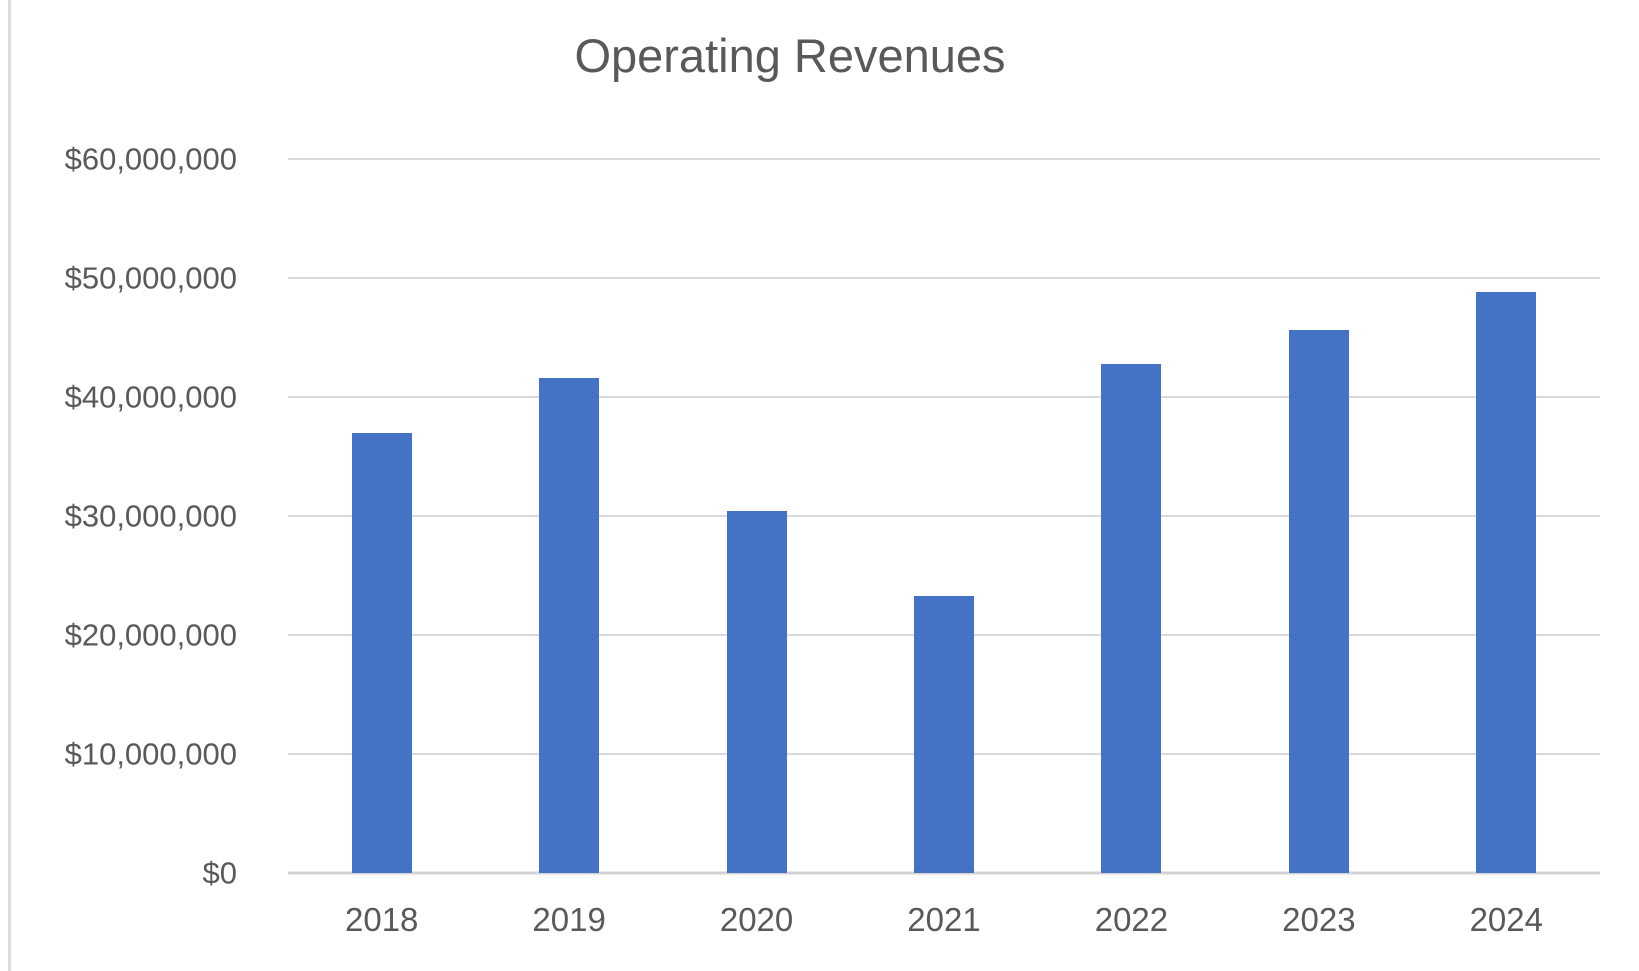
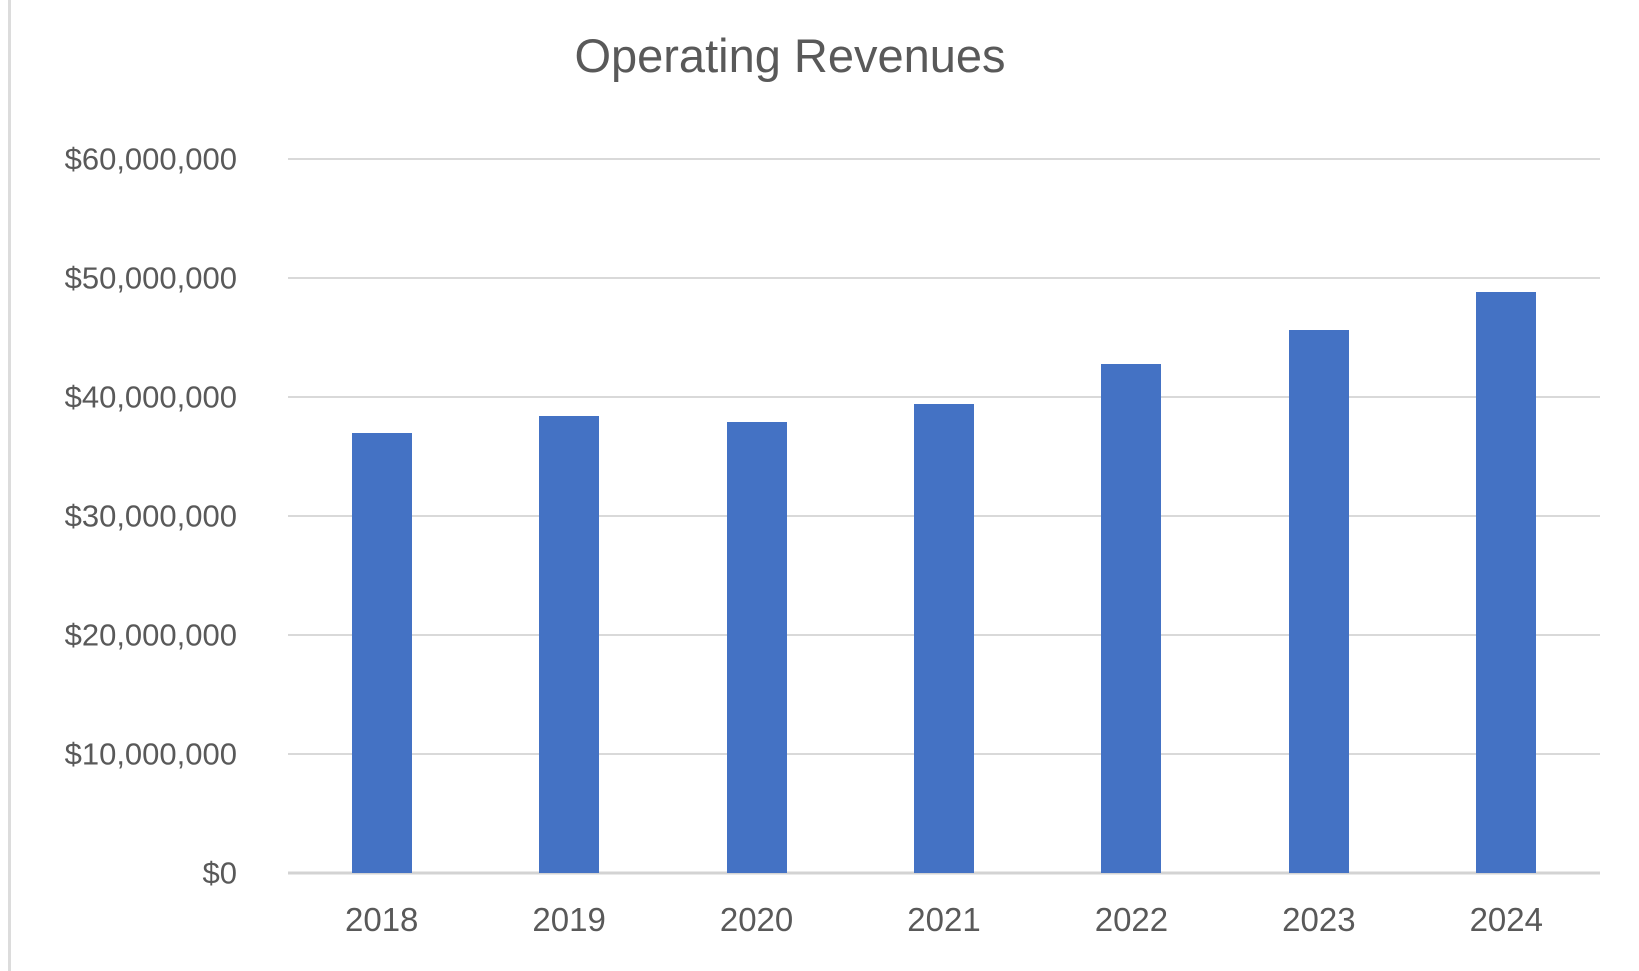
2019: $41600000 -> $38400000
2020: $30400000 -> $37900000
2021: $23300000 -> $39400000
